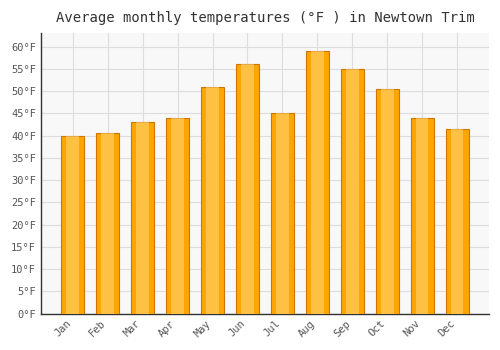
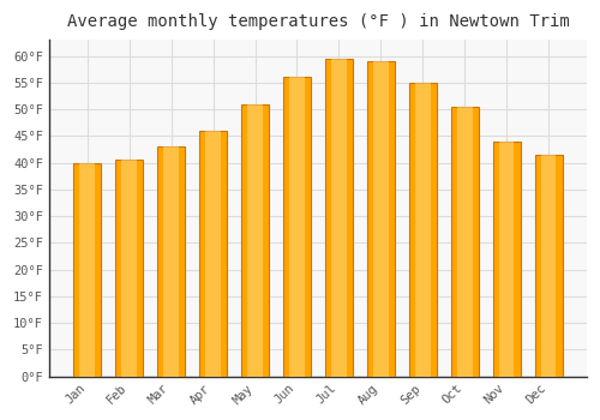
Apr: 44.0°F -> 46.0°F
Jul: 45.0°F -> 59.5°F
